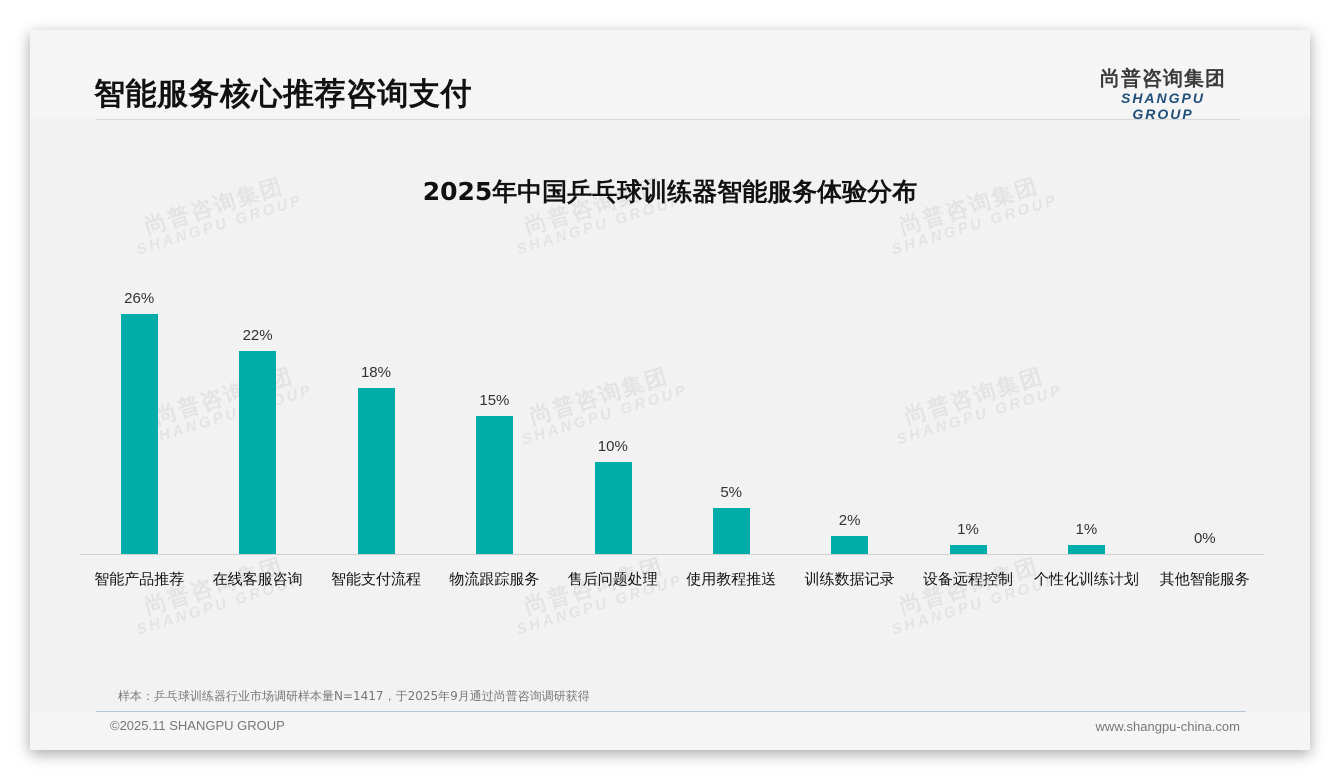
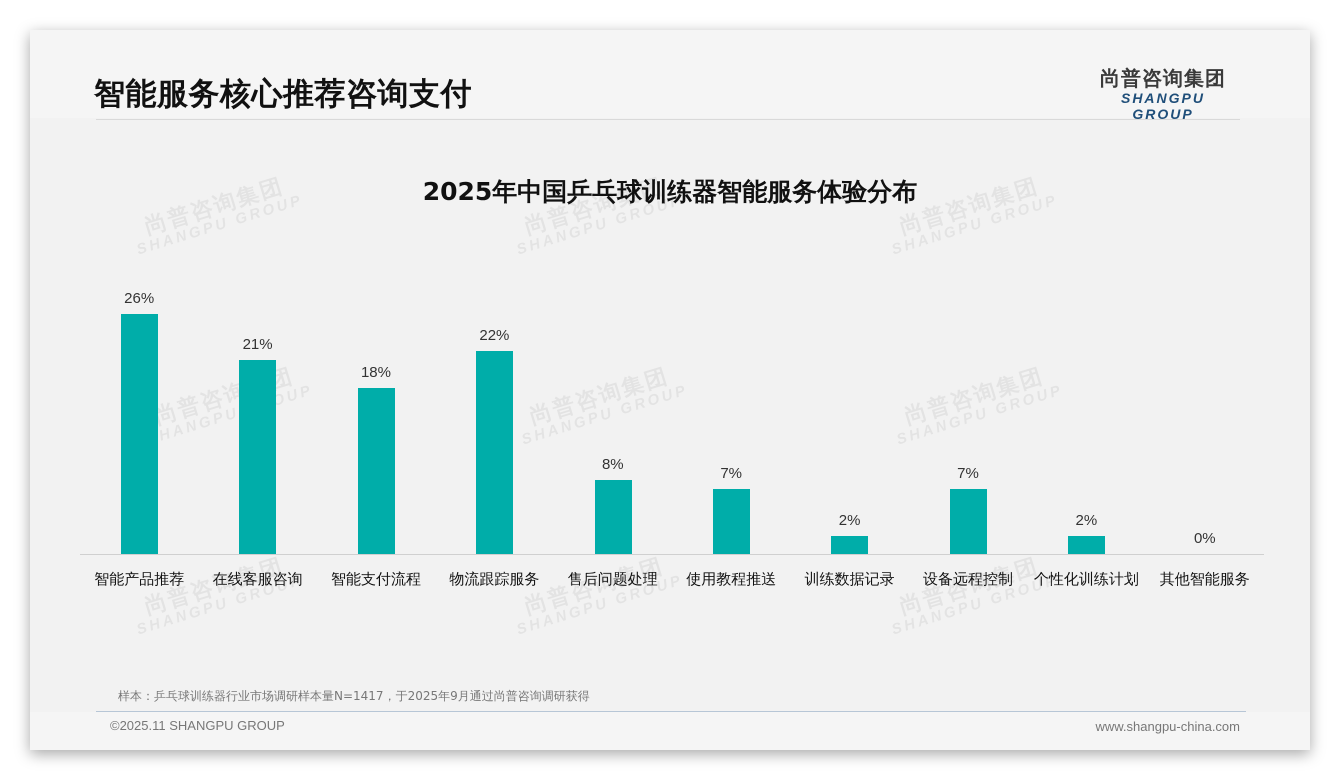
在线客服咨询: 22% -> 21%
物流跟踪服务: 15% -> 22%
售后问题处理: 10% -> 8%
使用教程推送: 5% -> 7%
设备远程控制: 1% -> 7%
个性化训练计划: 1% -> 2%
